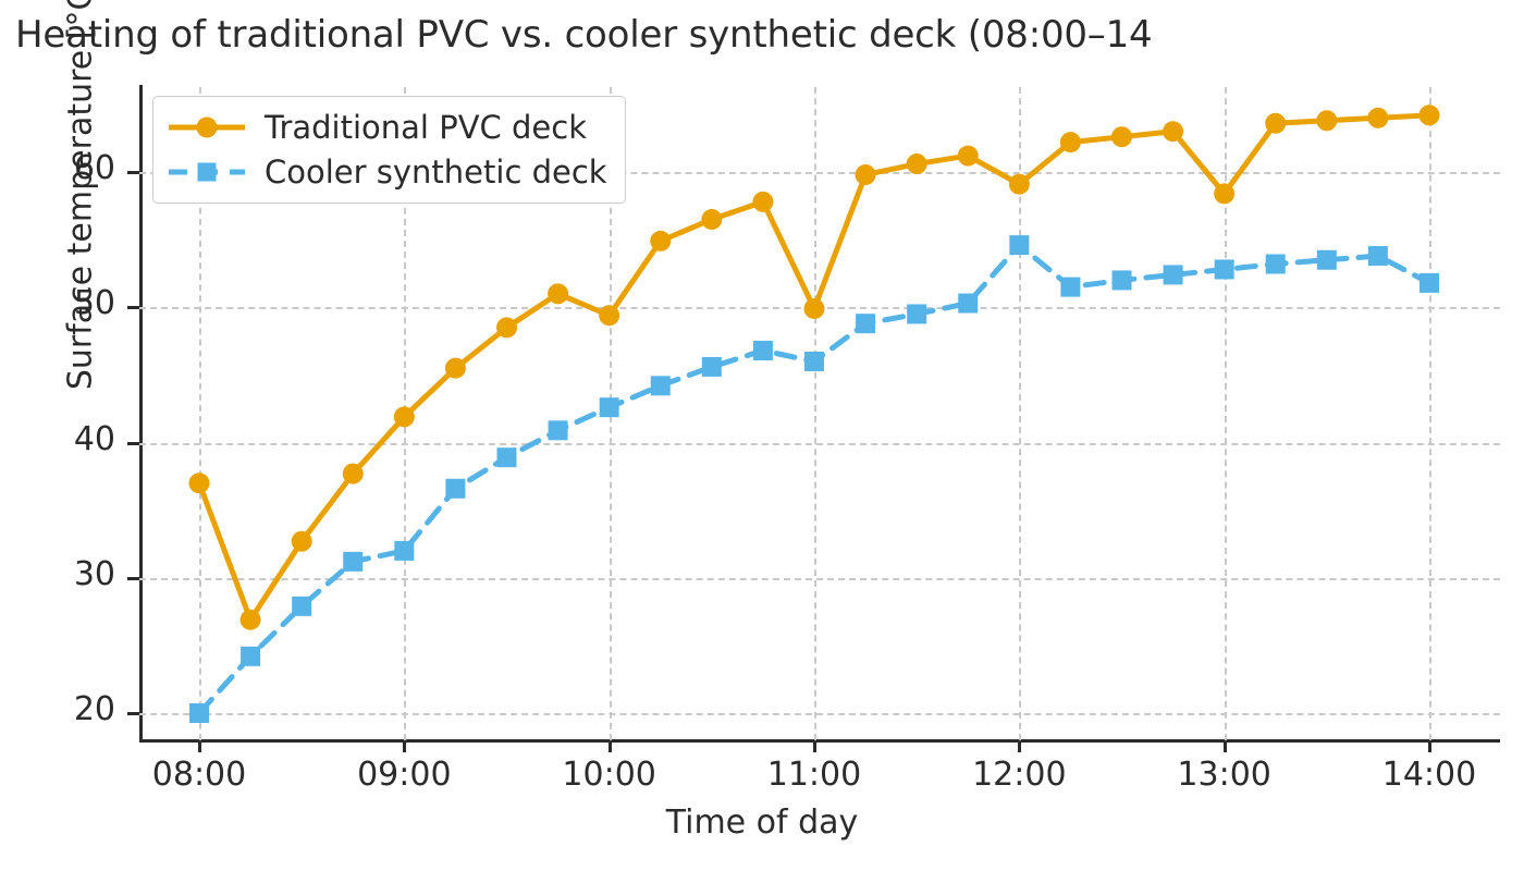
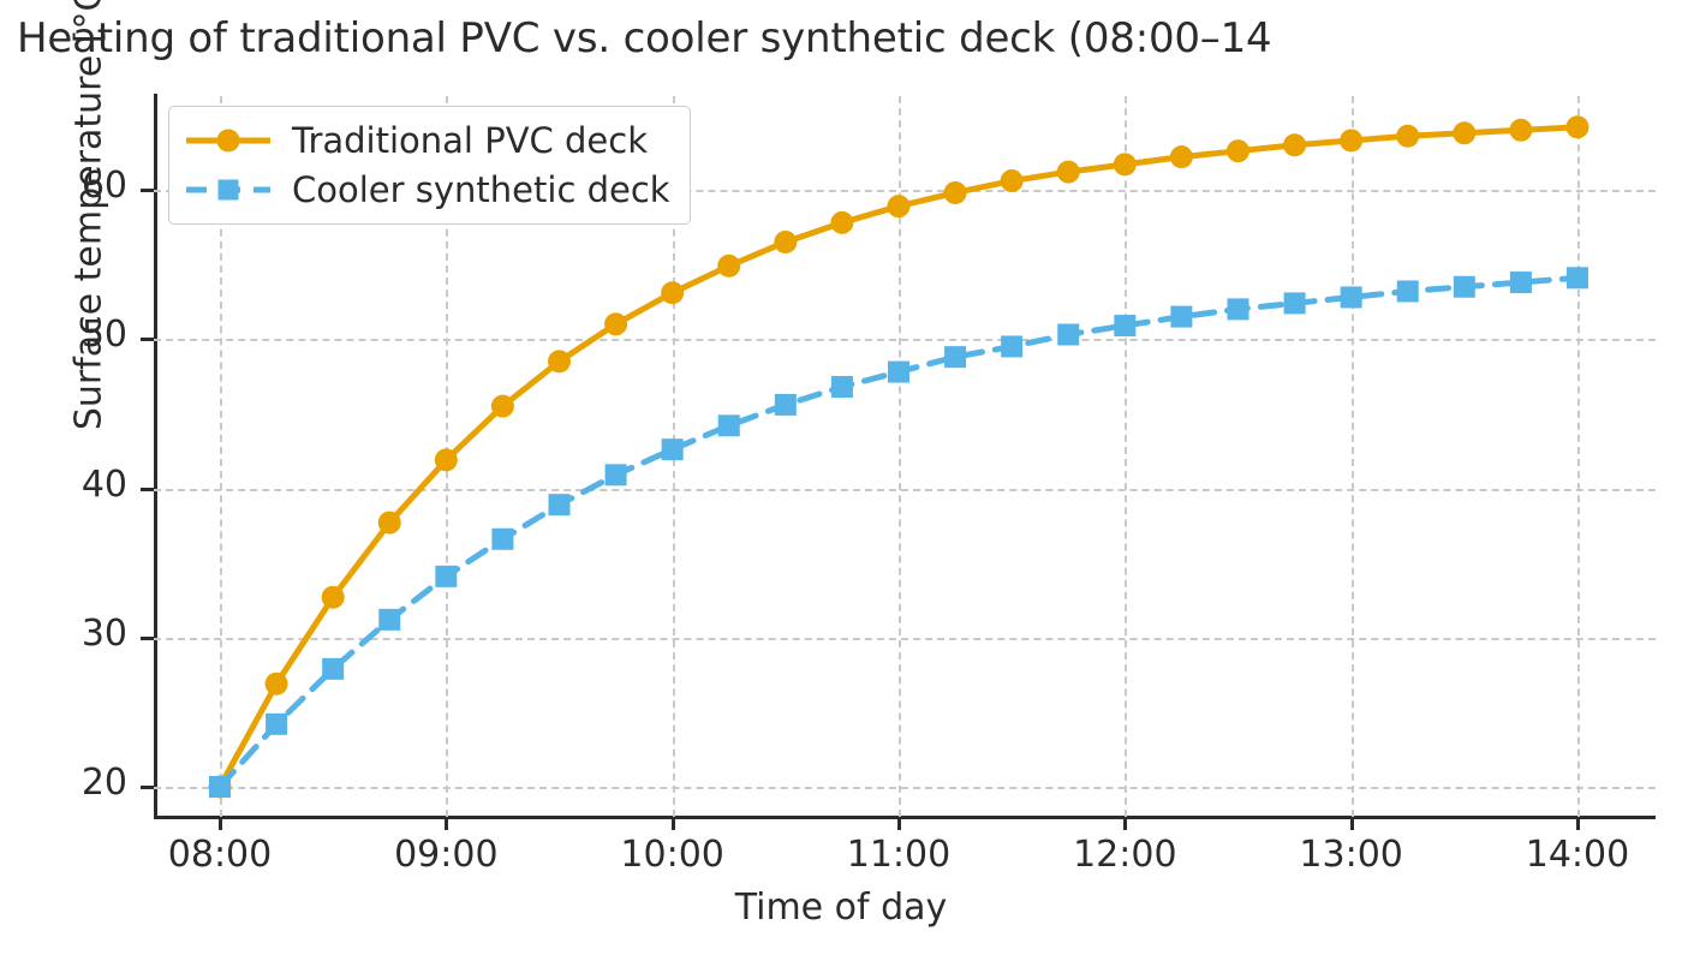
Traditional PVC deck/08:00: 37.0 -> 20.0
Cooler synthetic deck/09:00: 32.0 -> 34.1
Traditional PVC deck/10:00: 49.4 -> 53.1
Traditional PVC deck/11:00: 49.9 -> 58.9
Cooler synthetic deck/11:00: 46.0 -> 47.8
Traditional PVC deck/12:00: 59.1 -> 61.7
Cooler synthetic deck/12:00: 54.6 -> 50.9
Traditional PVC deck/13:00: 58.4 -> 63.3
Cooler synthetic deck/14:00: 51.8 -> 54.1
